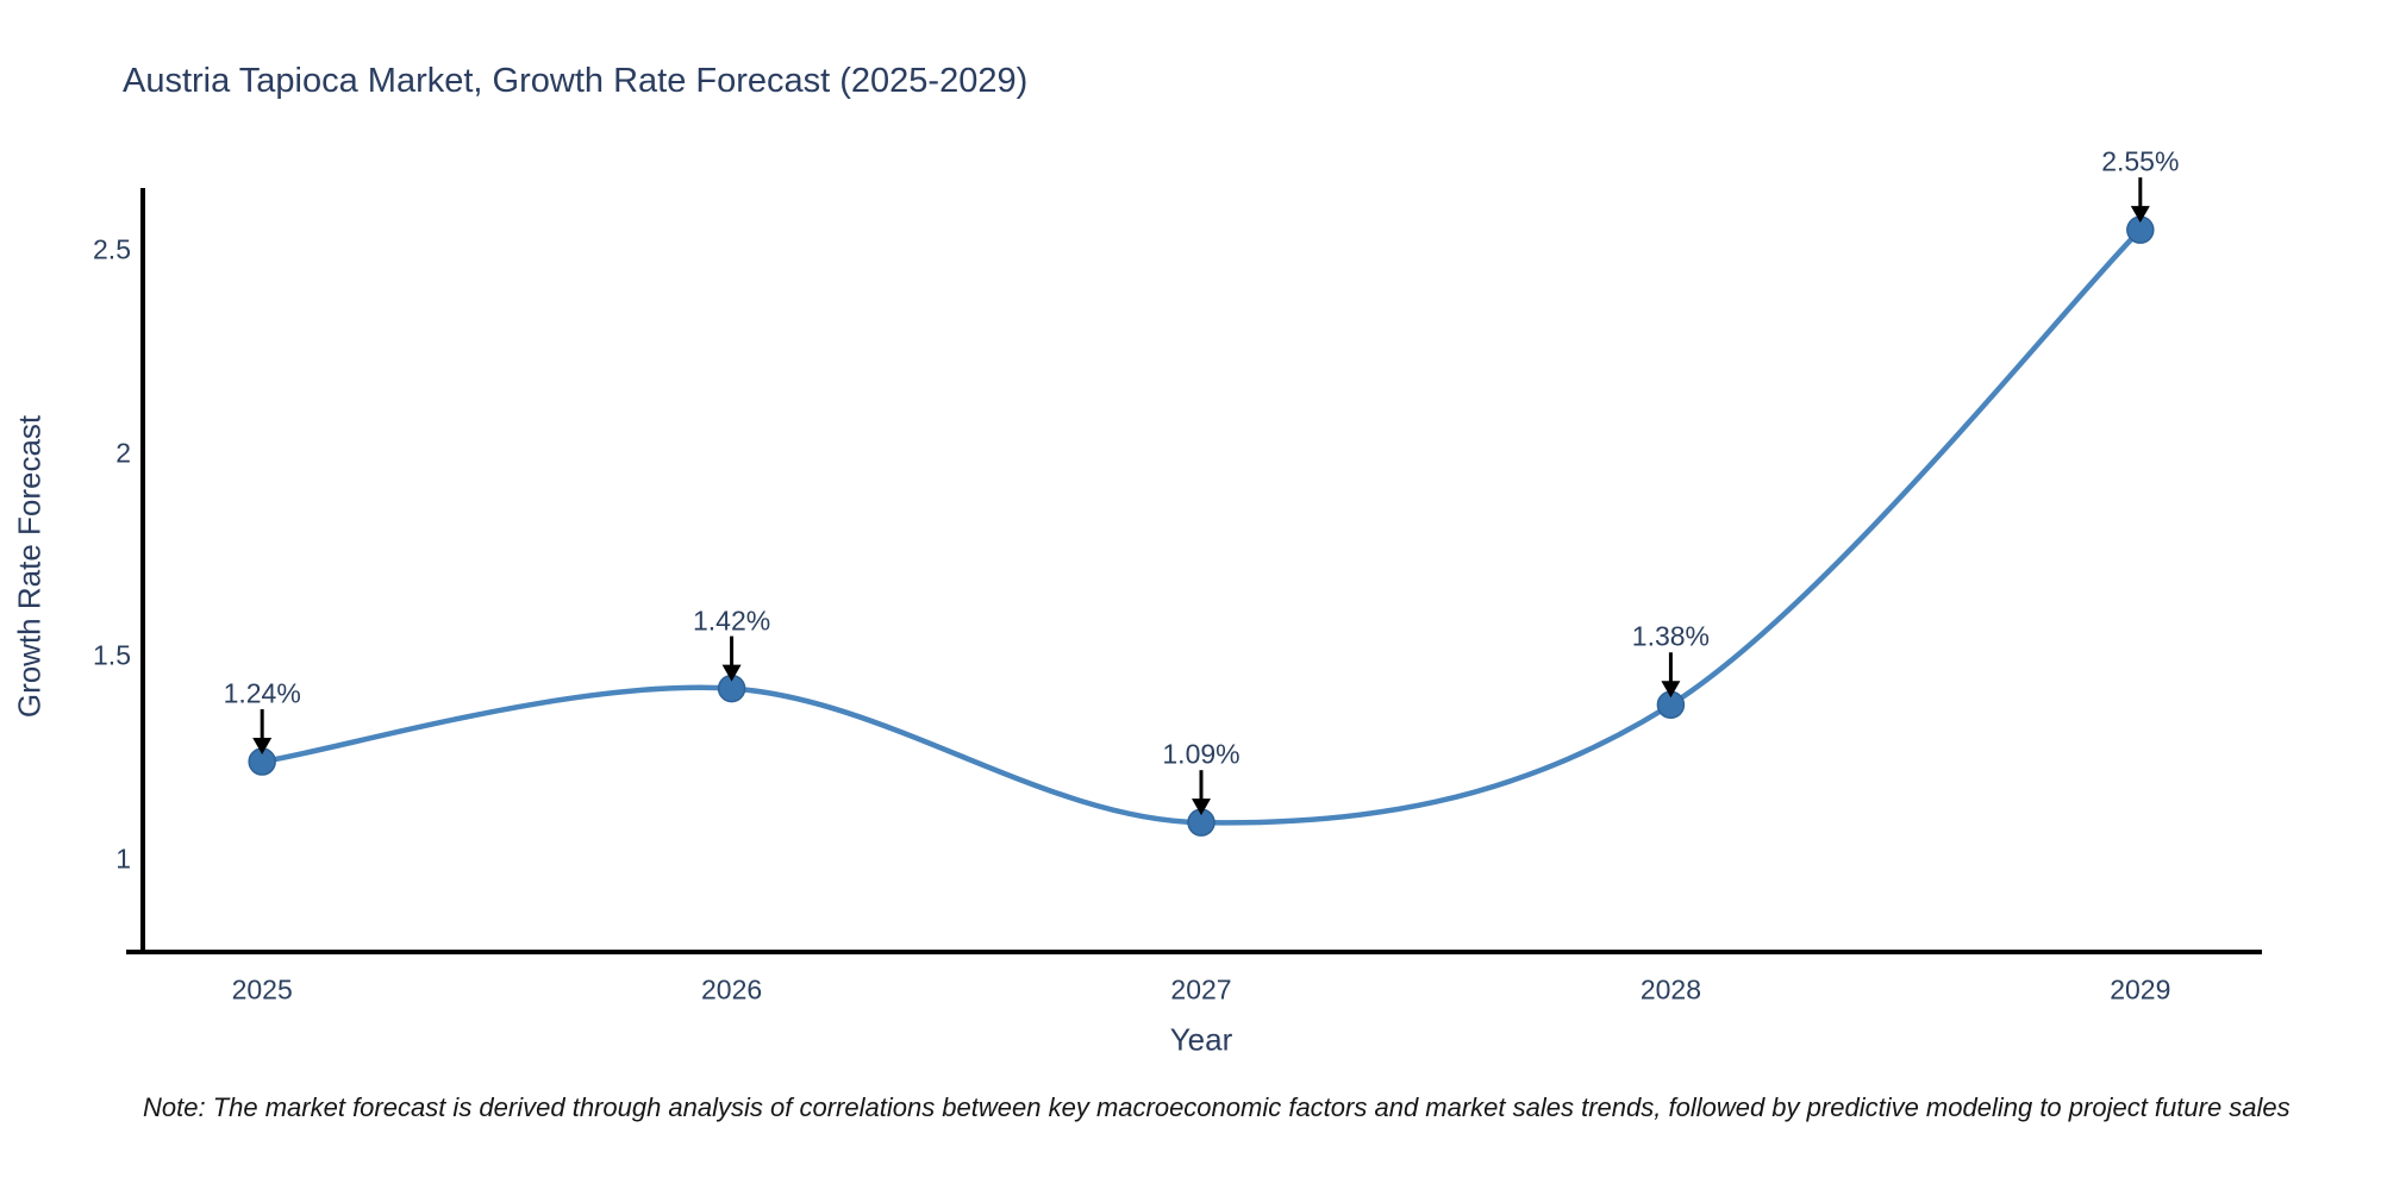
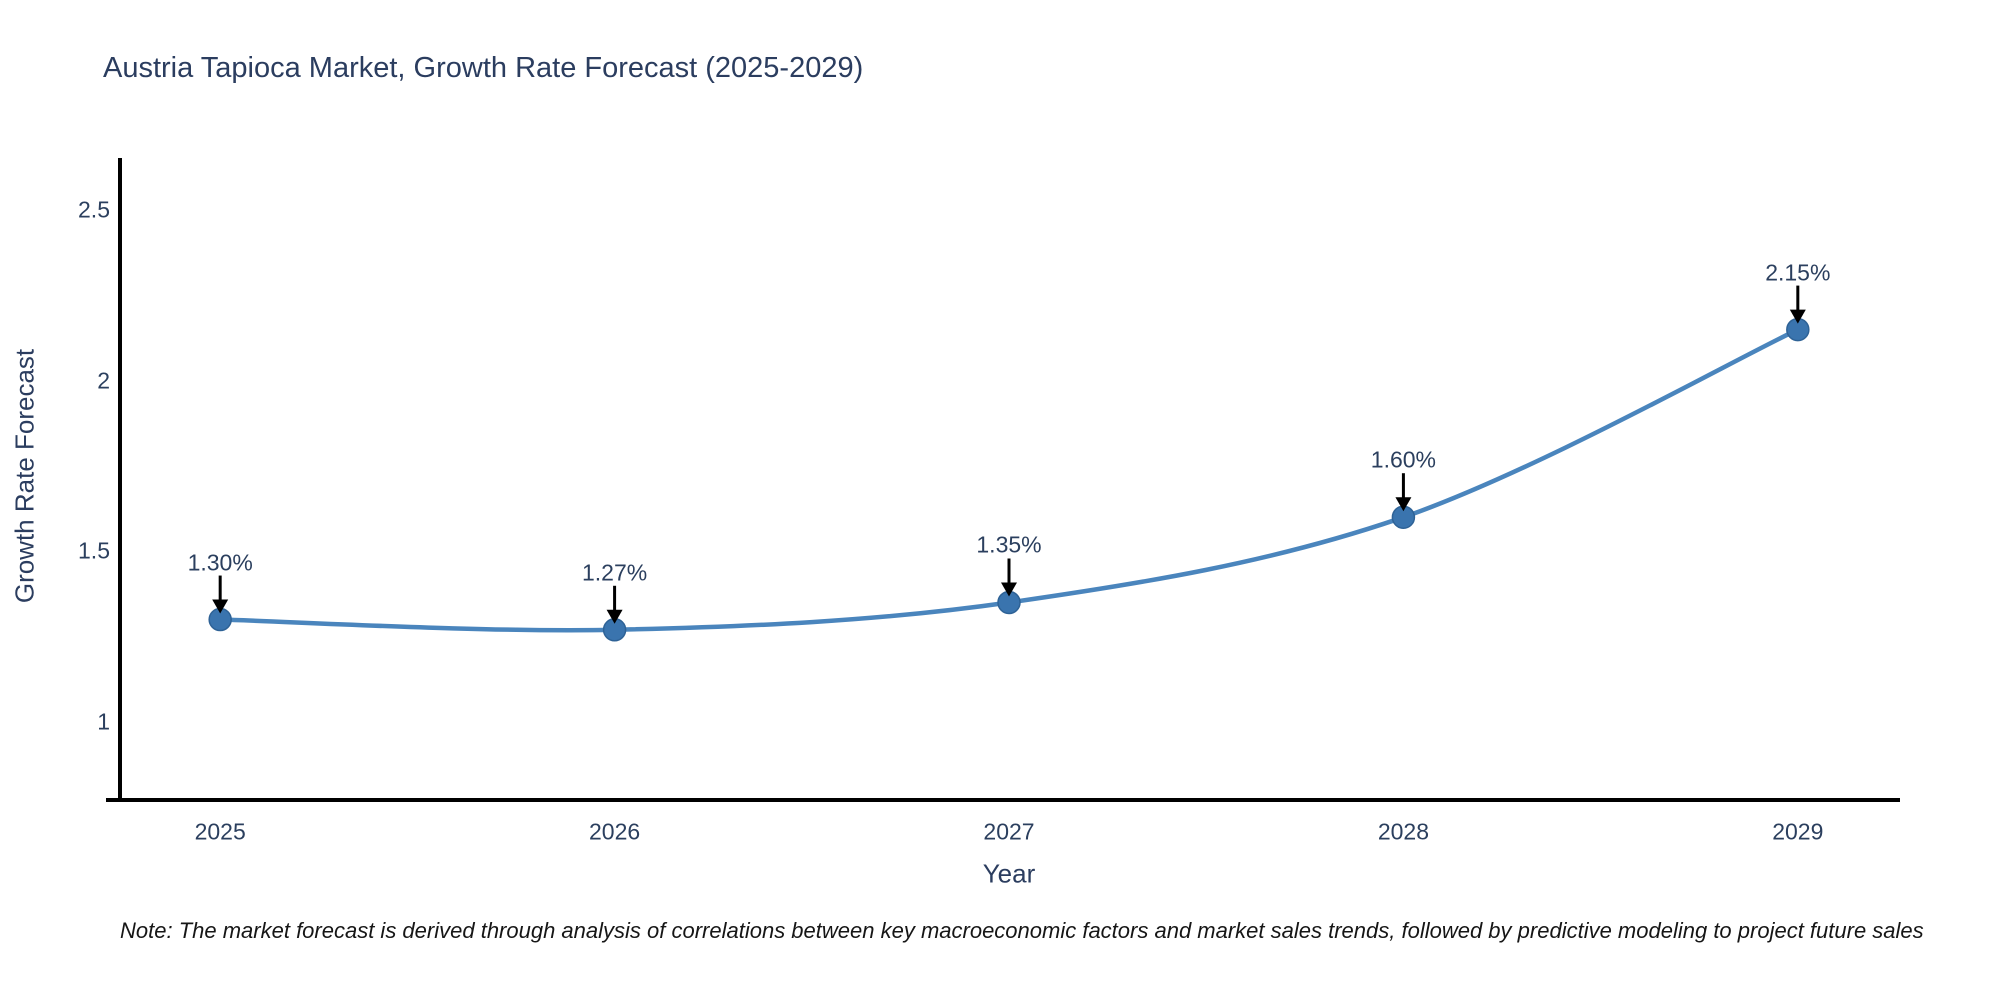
2025: 1.24% -> 1.30%
2026: 1.42% -> 1.27%
2027: 1.09% -> 1.35%
2028: 1.38% -> 1.60%
2029: 2.55% -> 2.15%
